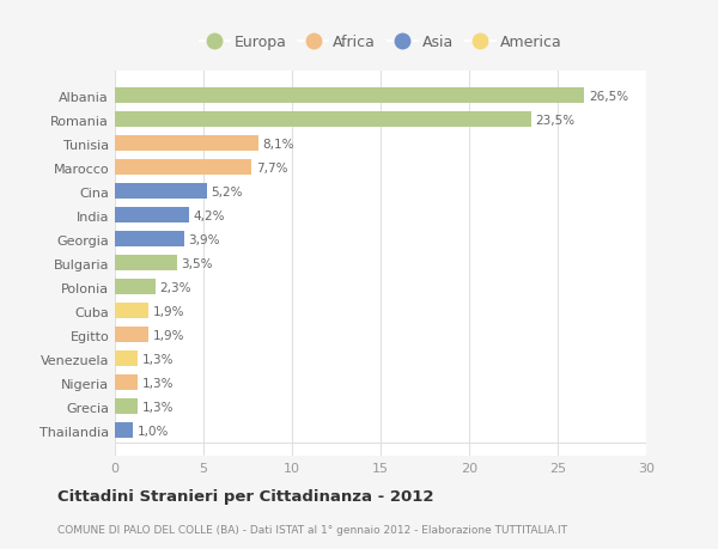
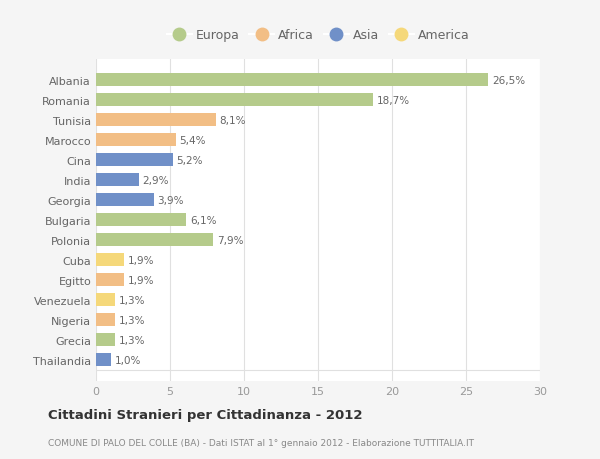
Romania: 23,5% -> 18,7%
Marocco: 7,7% -> 5,4%
India: 4,2% -> 2,9%
Bulgaria: 3,5% -> 6,1%
Polonia: 2,3% -> 7,9%
